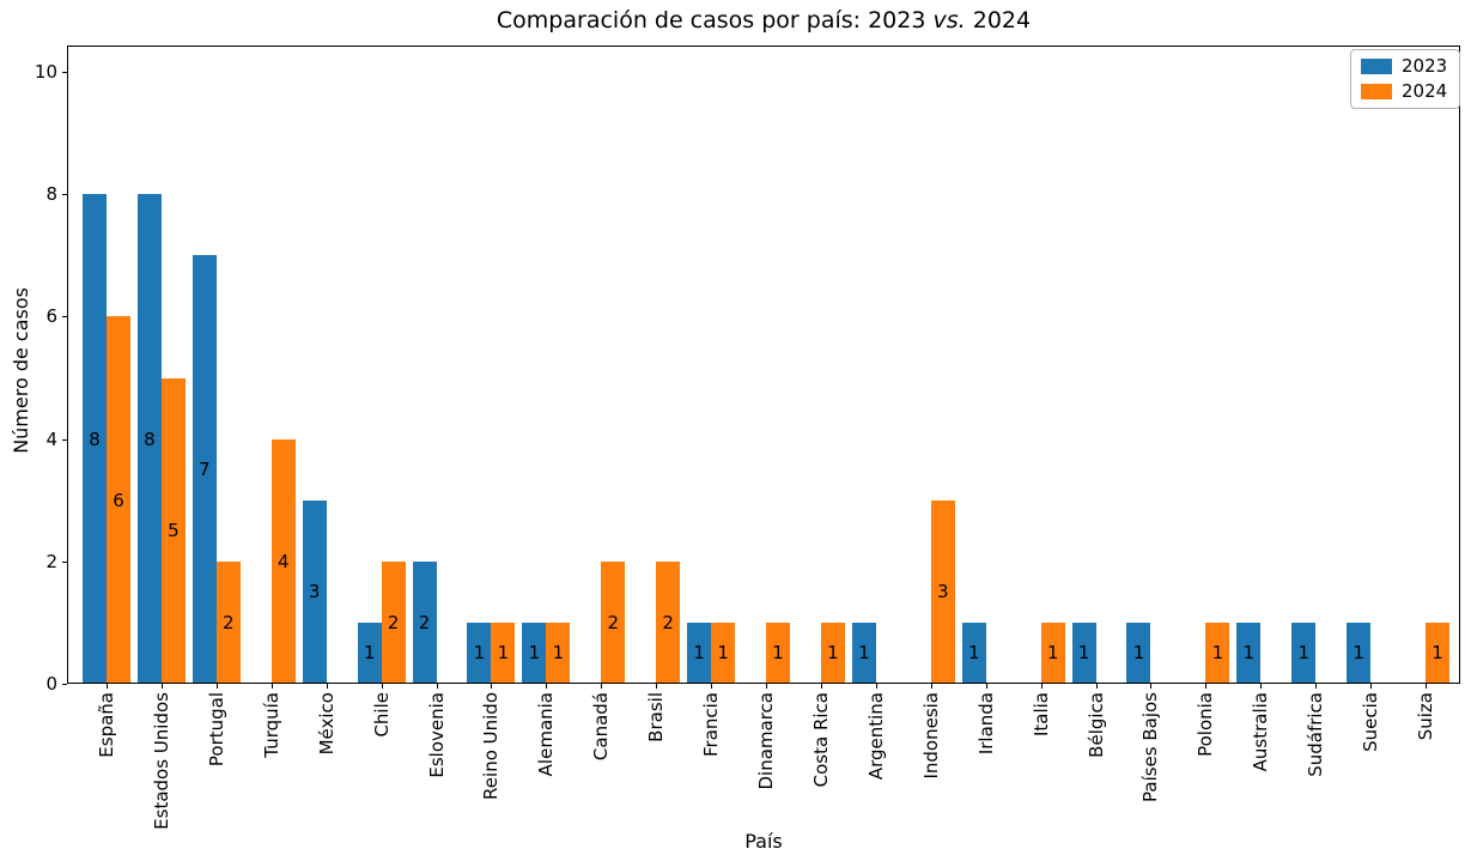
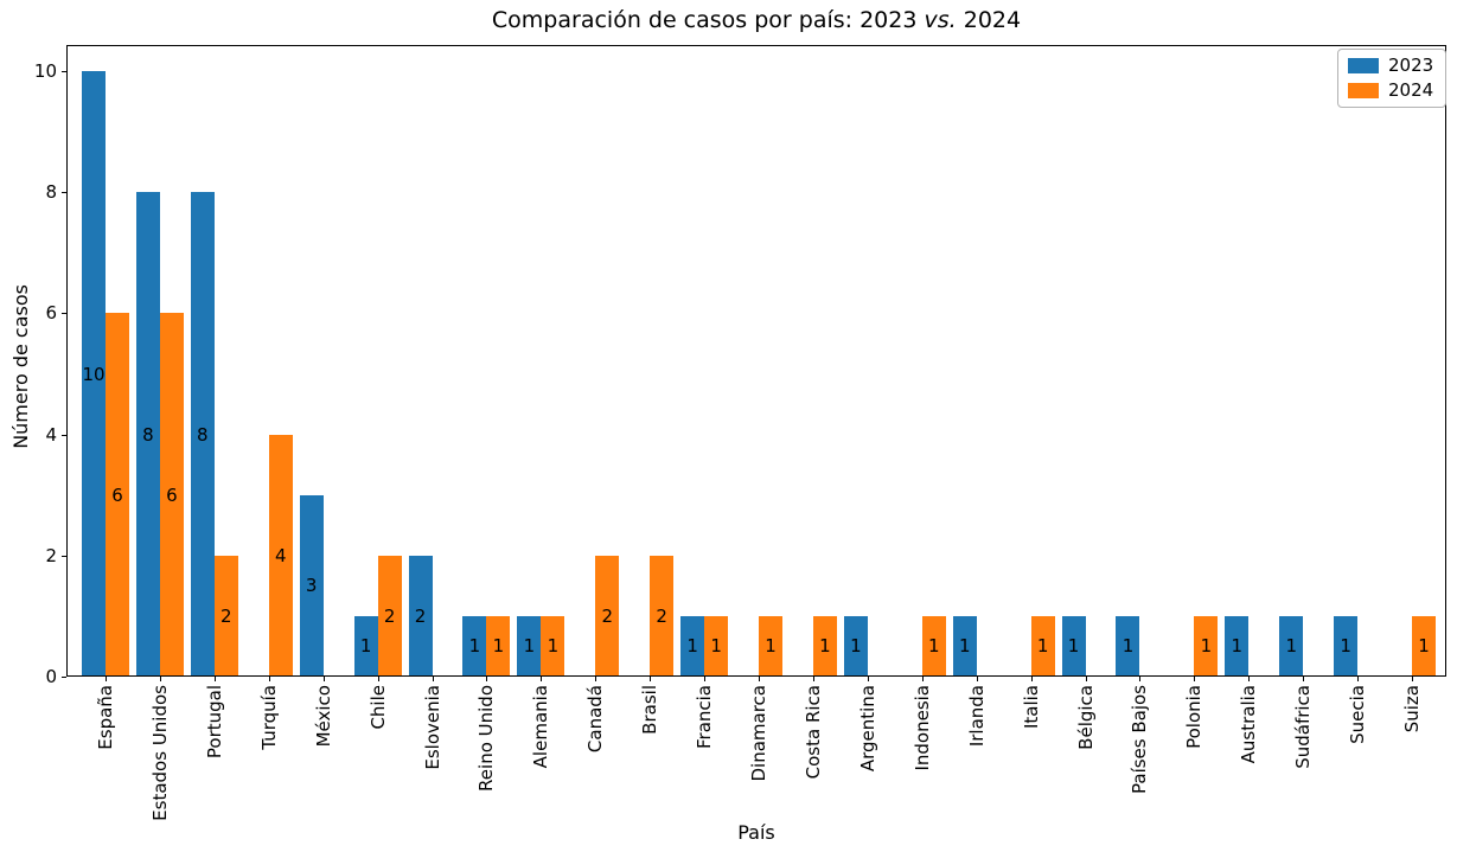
2023/España: 8 -> 10
2024/Estados Unidos: 5 -> 6
2023/Portugal: 7 -> 8
2024/Indonesia: 3 -> 1
